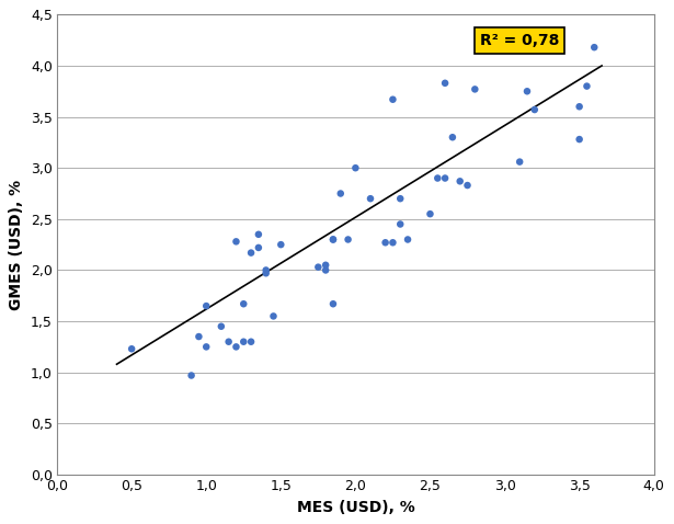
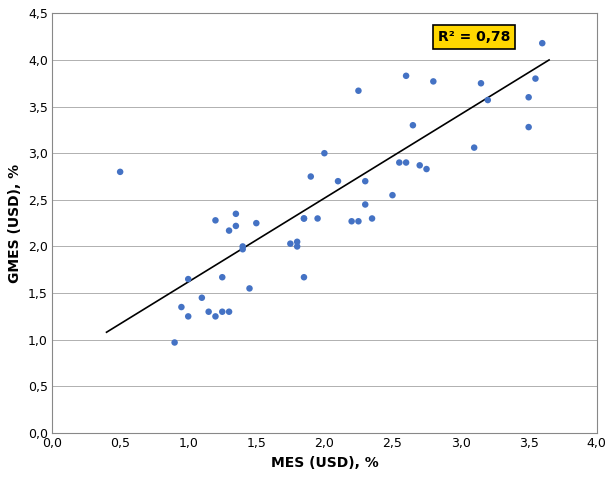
0,5: 1,23 -> 2,80
